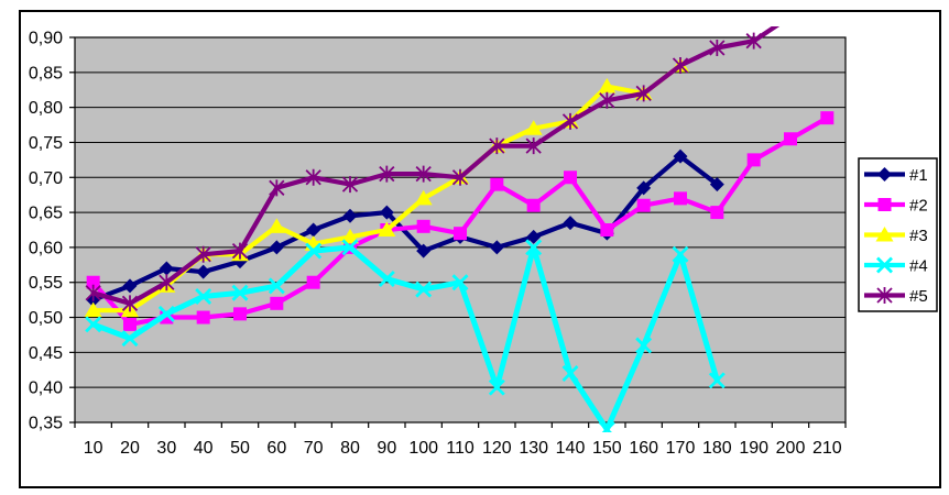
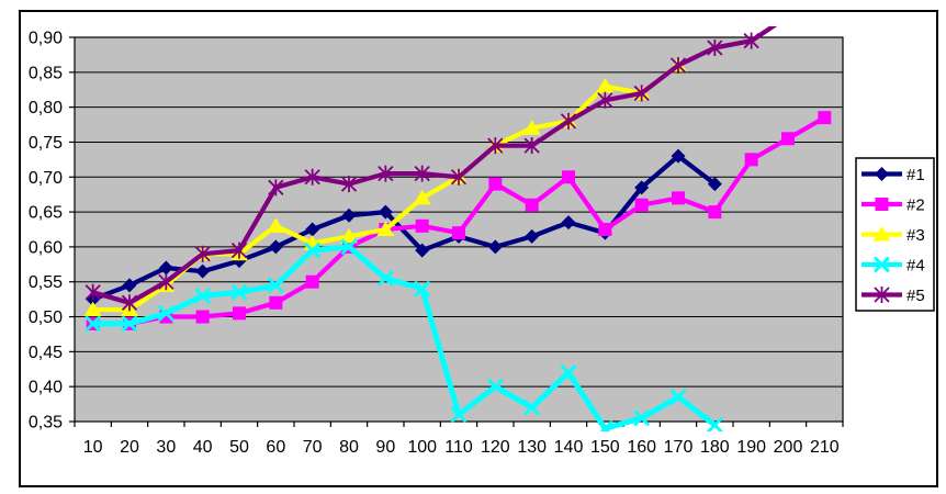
#2/10: 0,55 -> 0,49
#4/20: 0,47 -> 0,49
#4/110: 0,55 -> 0,36
#4/130: 0,60 -> 0,37
#4/160: 0,46 -> 0,35
#4/170: 0,59 -> 0,39
#4/180: 0,41 -> 0,34
